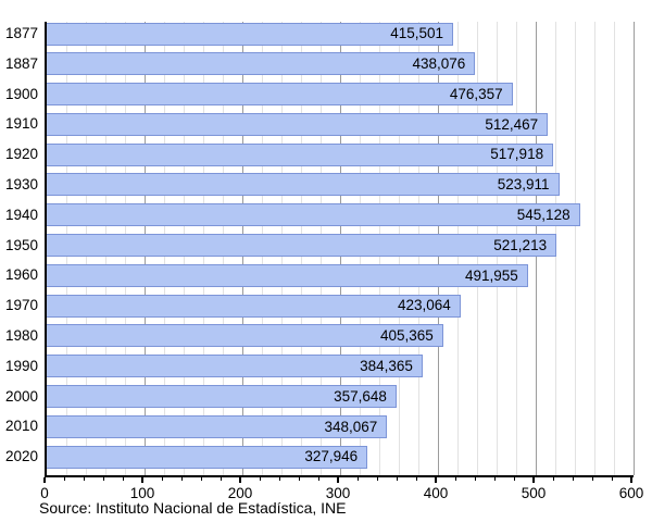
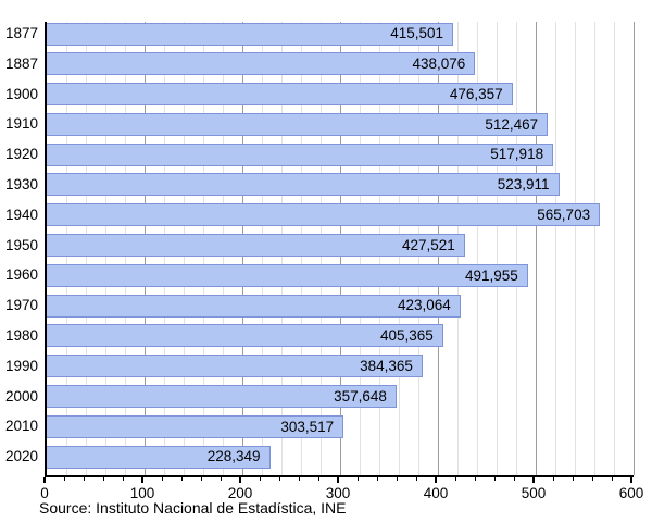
1940: 545,128 -> 565,703
1950: 521,213 -> 427,521
2010: 348,067 -> 303,517
2020: 327,946 -> 228,349
